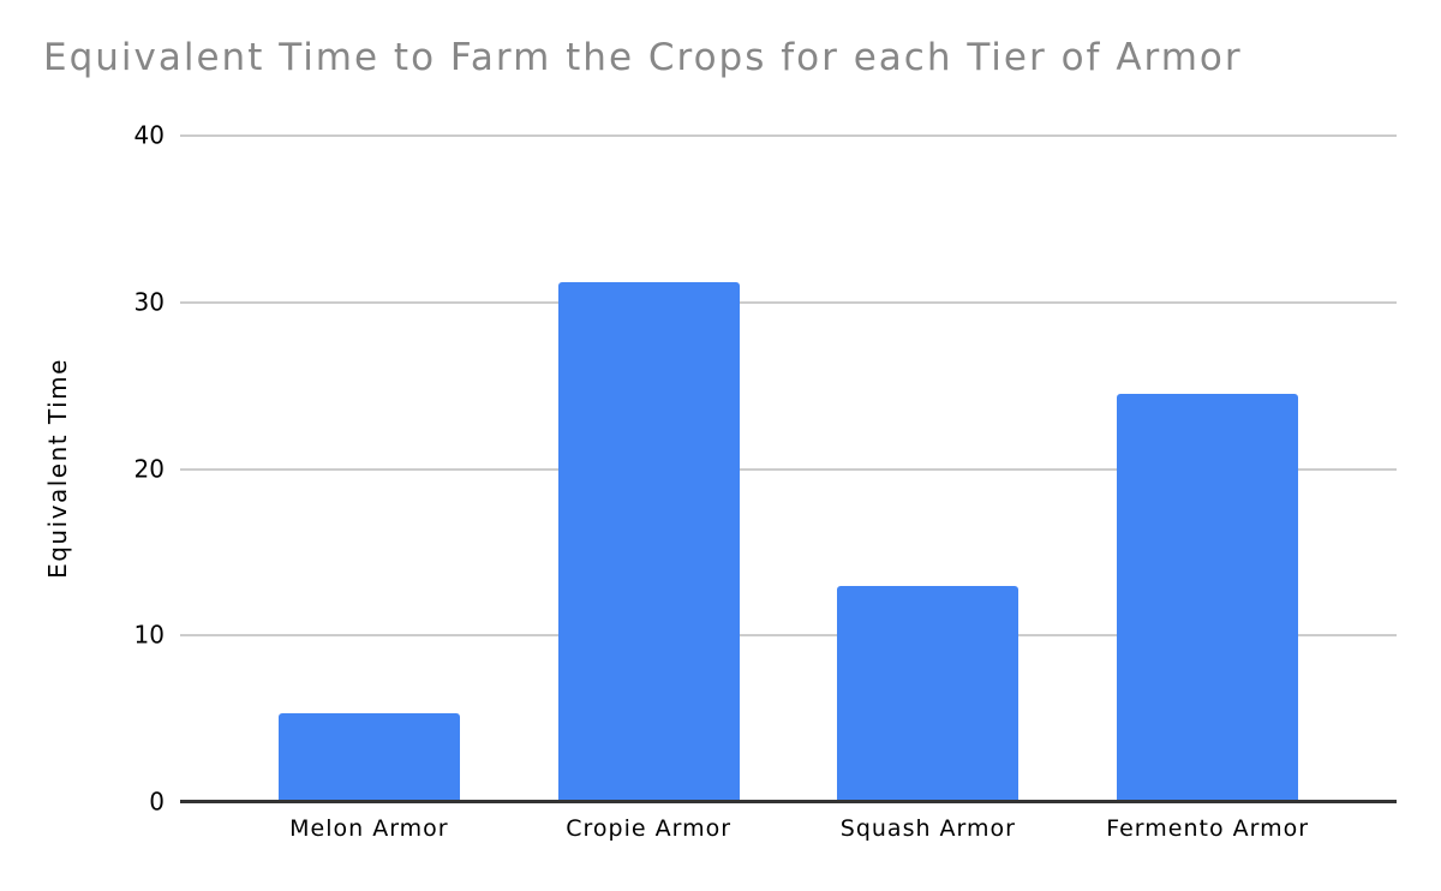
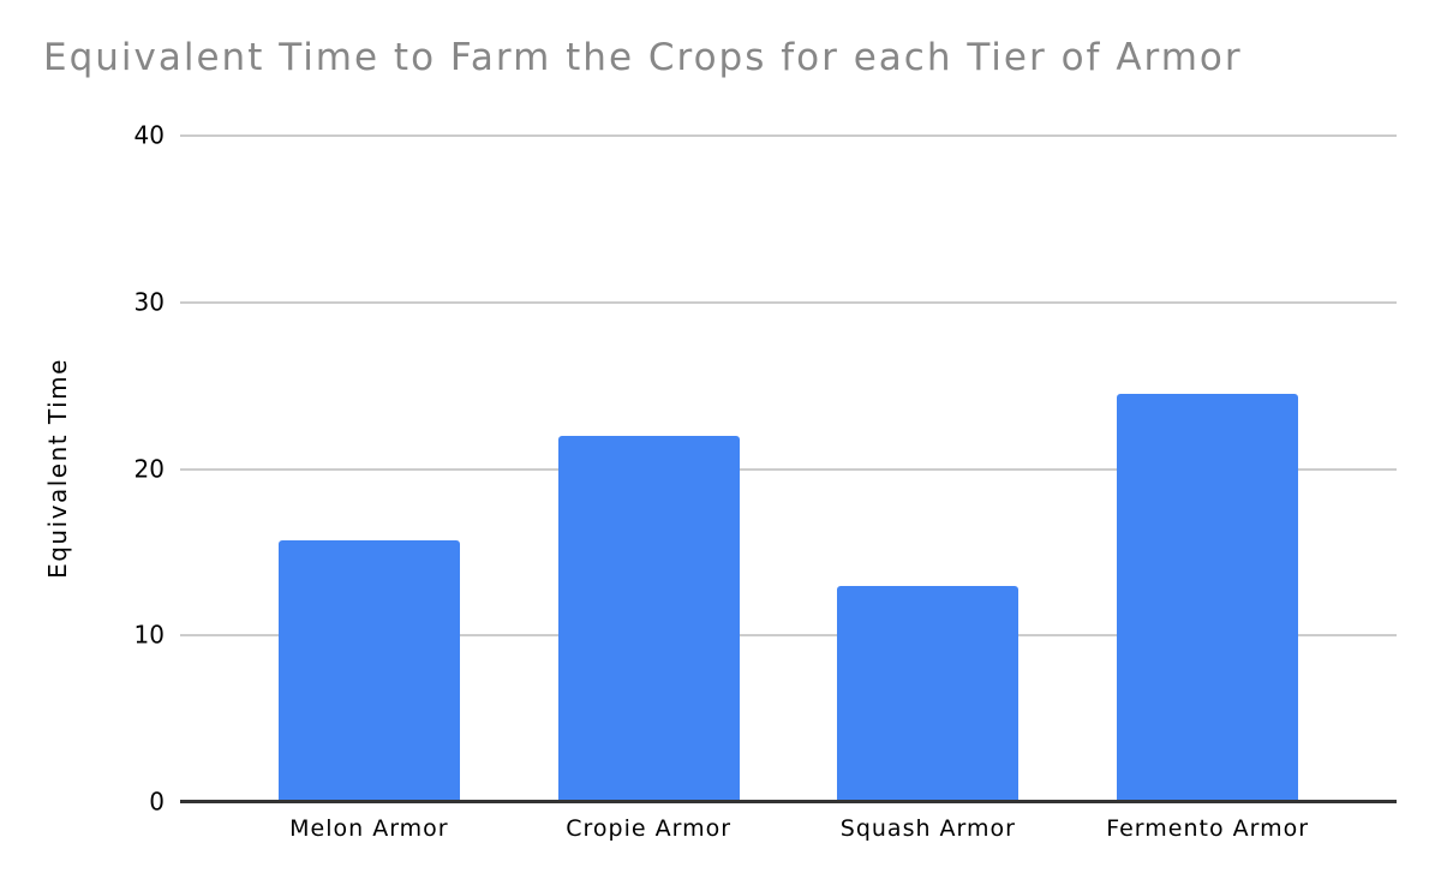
Melon Armor: 5.3 -> 15.7
Cropie Armor: 31.2 -> 22.0
